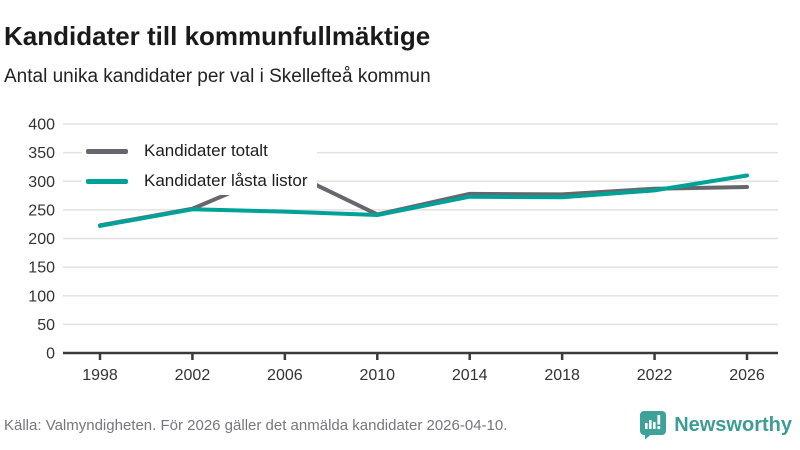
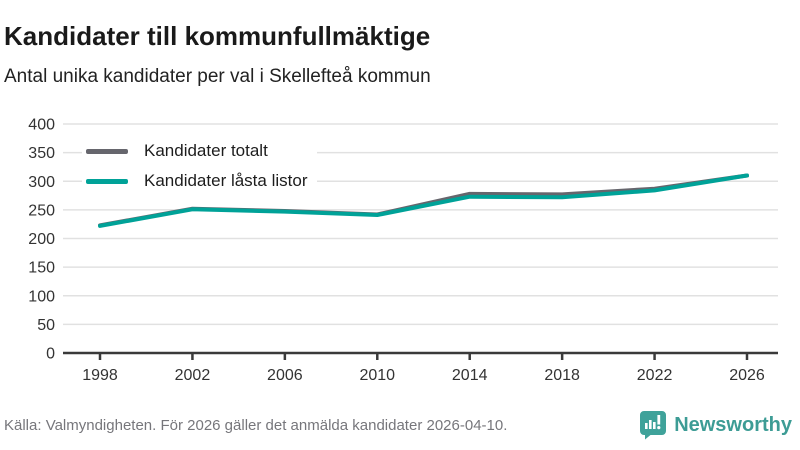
Kandidater totalt/2006: 320 -> 250
Kandidater totalt/2026: 290 -> 310
